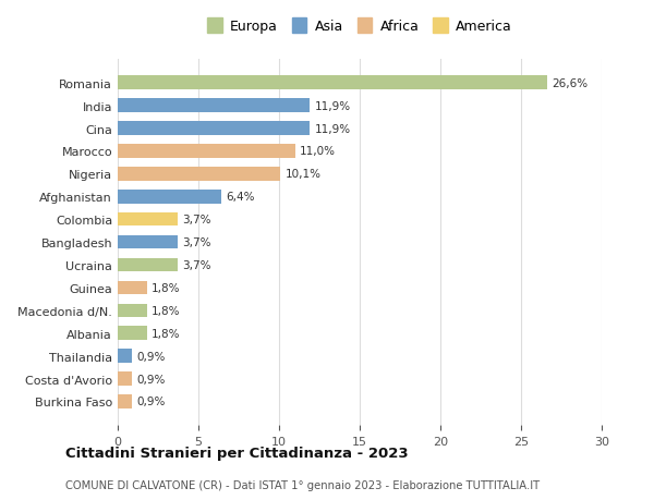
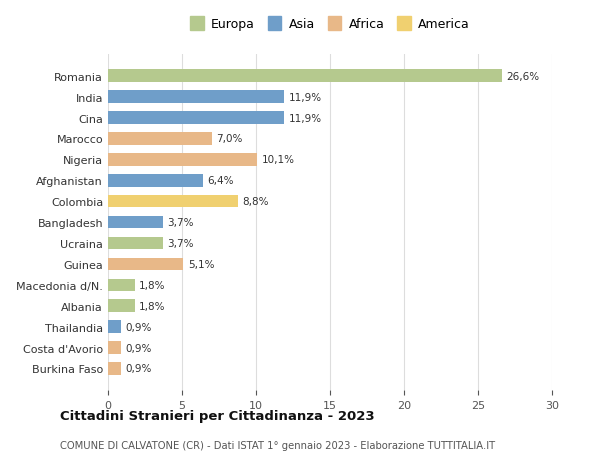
Marocco: 11,0% -> 7,0%
Colombia: 3,7% -> 8,8%
Guinea: 1,8% -> 5,1%
